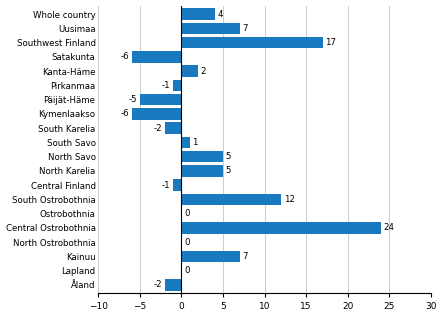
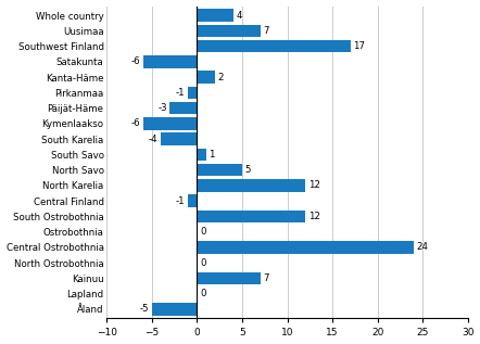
Päijät-Häme: -5 -> -3
South Karelia: -2 -> -4
North Karelia: 5 -> 12
Åland: -2 -> -5
